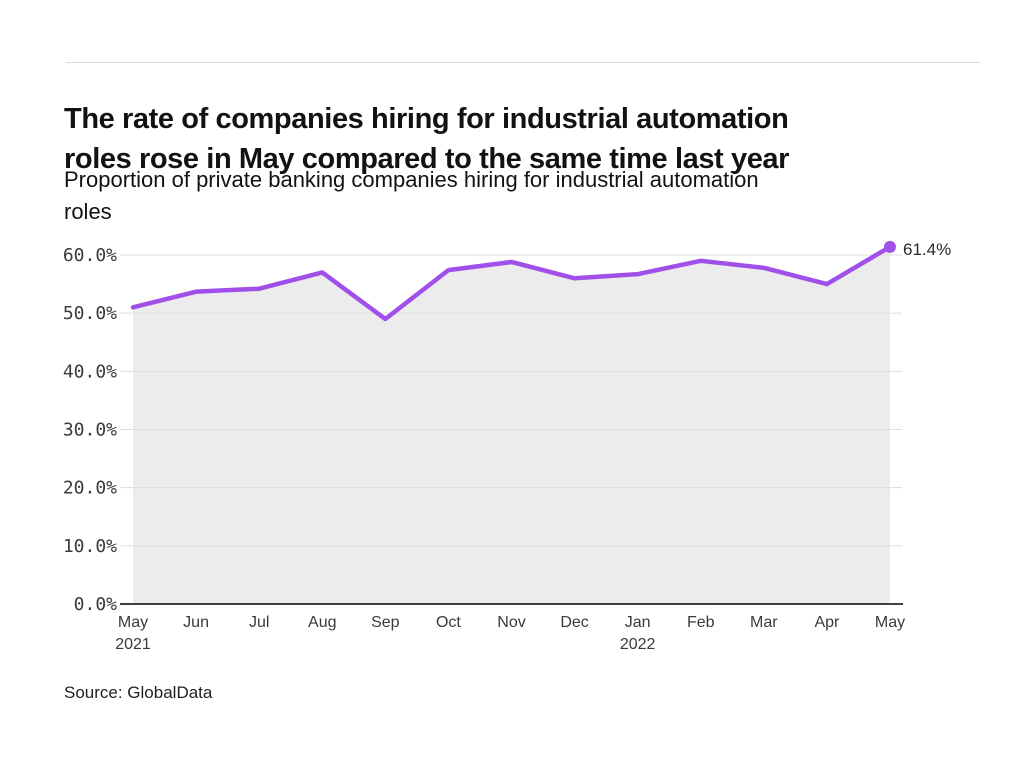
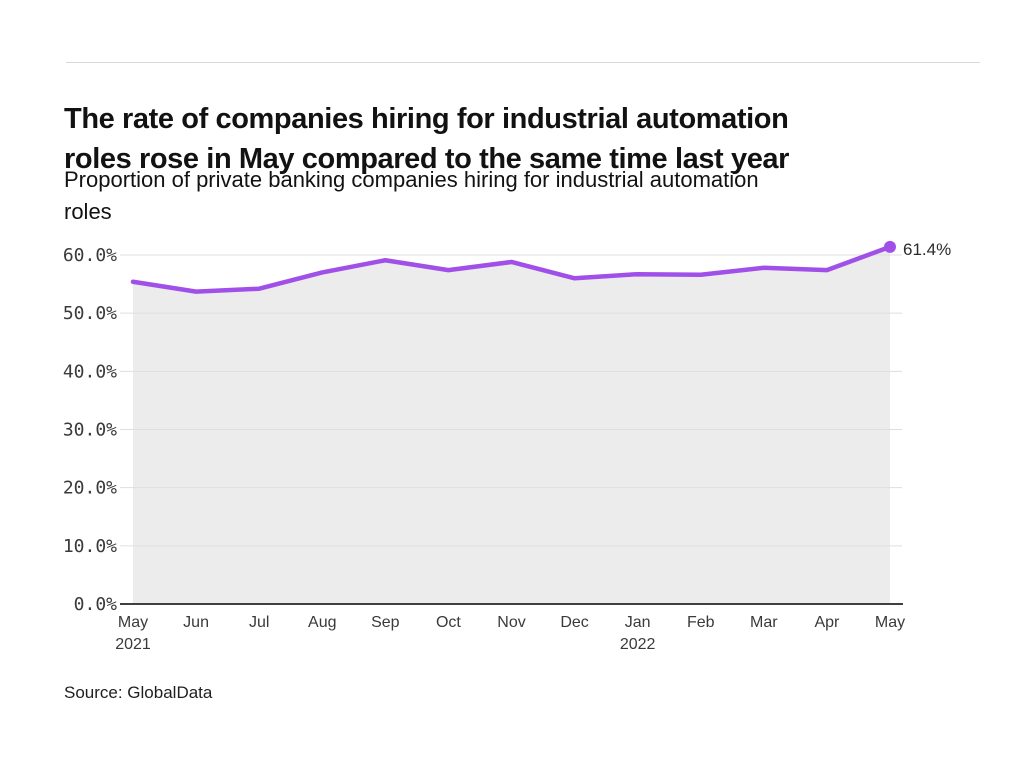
May 2021: 51% -> 55%
Sep: 49% -> 59%
Feb: 59% -> 57%
Apr: 55% -> 57%
